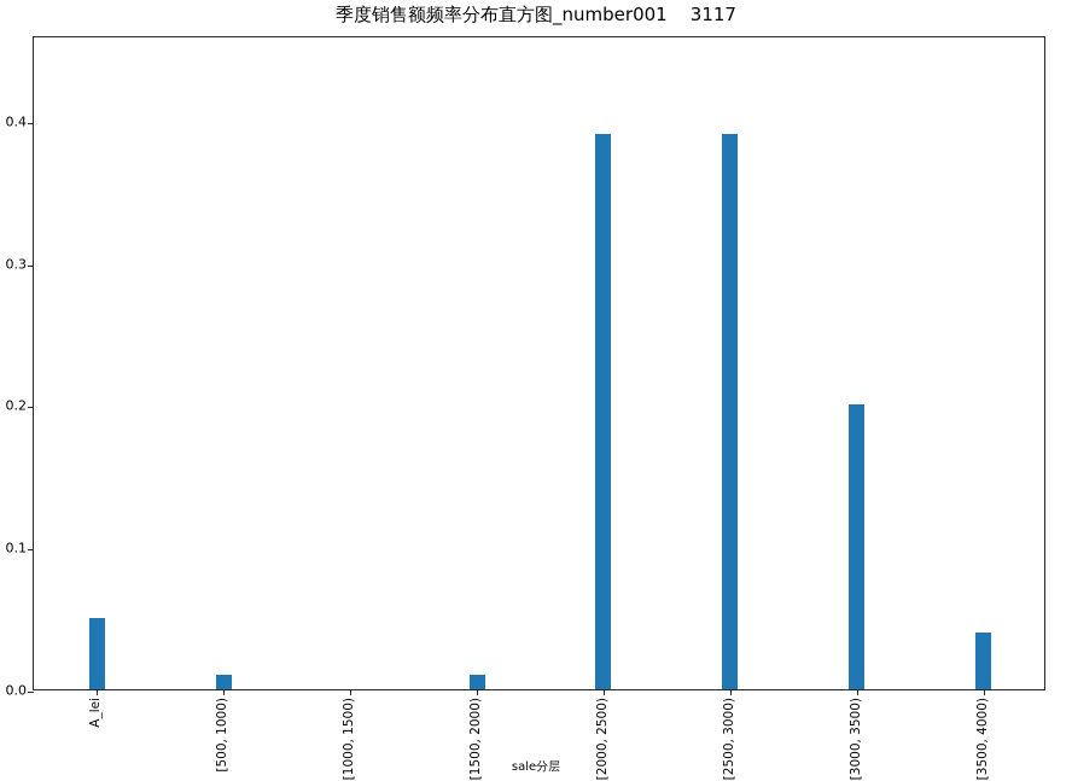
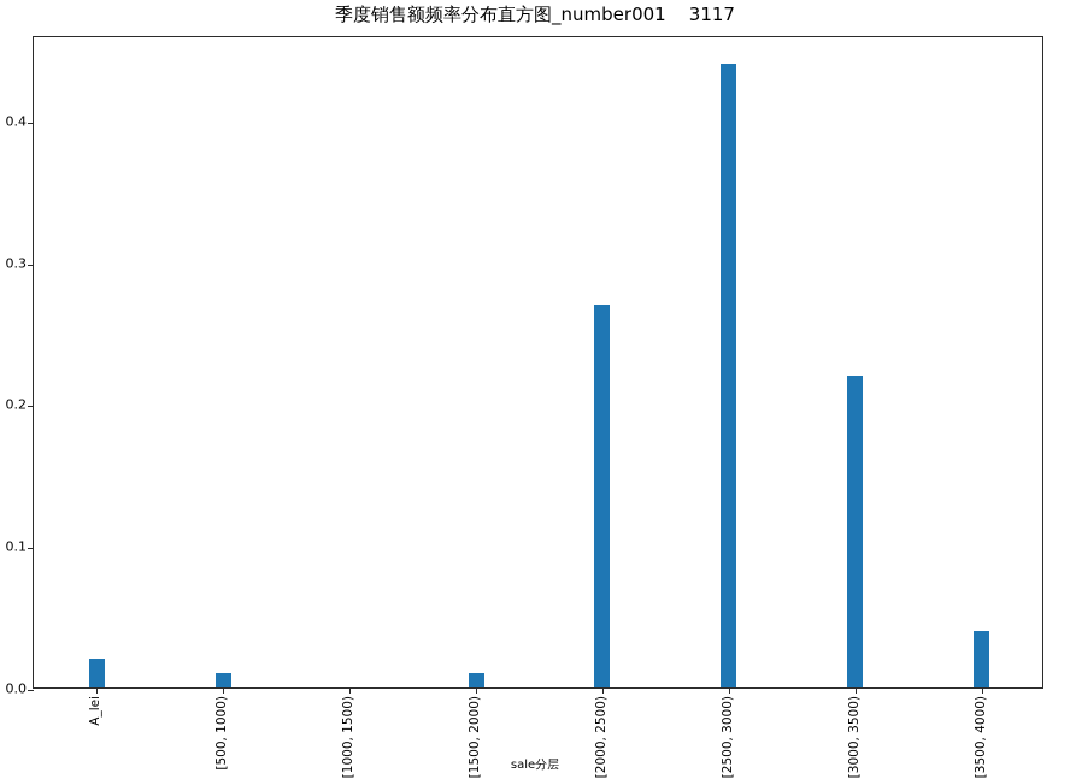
A_lei: 0.05 -> 0.02
[2000, 2500): 0.39 -> 0.27
[2500, 3000): 0.39 -> 0.44
[3000, 3500): 0.20 -> 0.22
